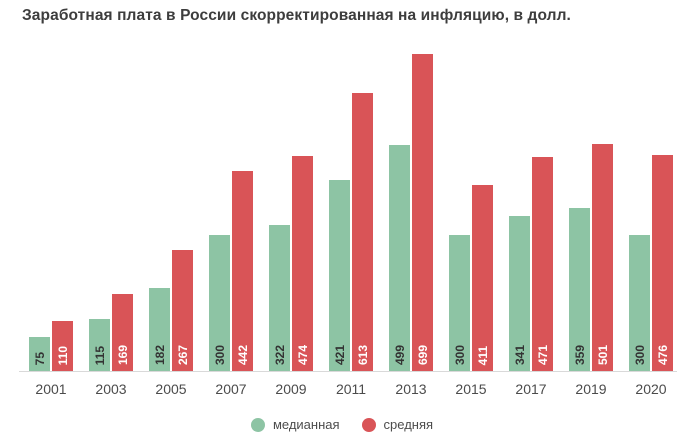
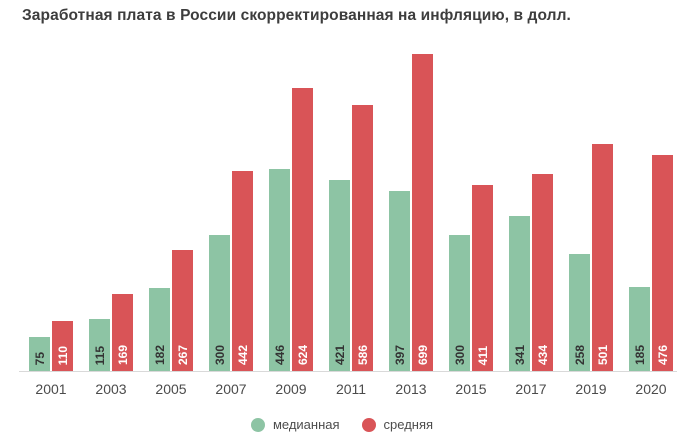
медианная/2009: 322 -> 446
средняя/2009: 474 -> 624
средняя/2011: 613 -> 586
медианная/2013: 499 -> 397
средняя/2017: 471 -> 434
медианная/2019: 359 -> 258
медианная/2020: 300 -> 185
